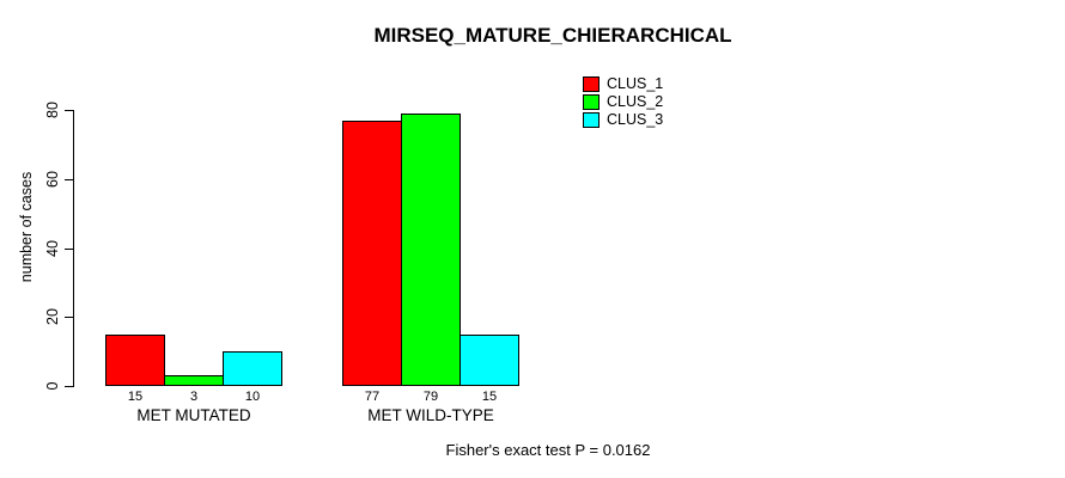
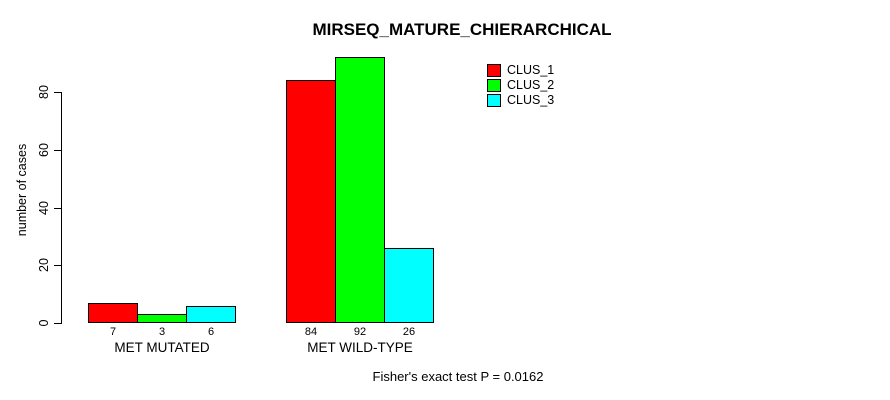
CLUS_1/MET MUTATED: 15 -> 7
CLUS_3/MET MUTATED: 10 -> 6
CLUS_1/MET WILD-TYPE: 77 -> 84
CLUS_2/MET WILD-TYPE: 79 -> 92
CLUS_3/MET WILD-TYPE: 15 -> 26
